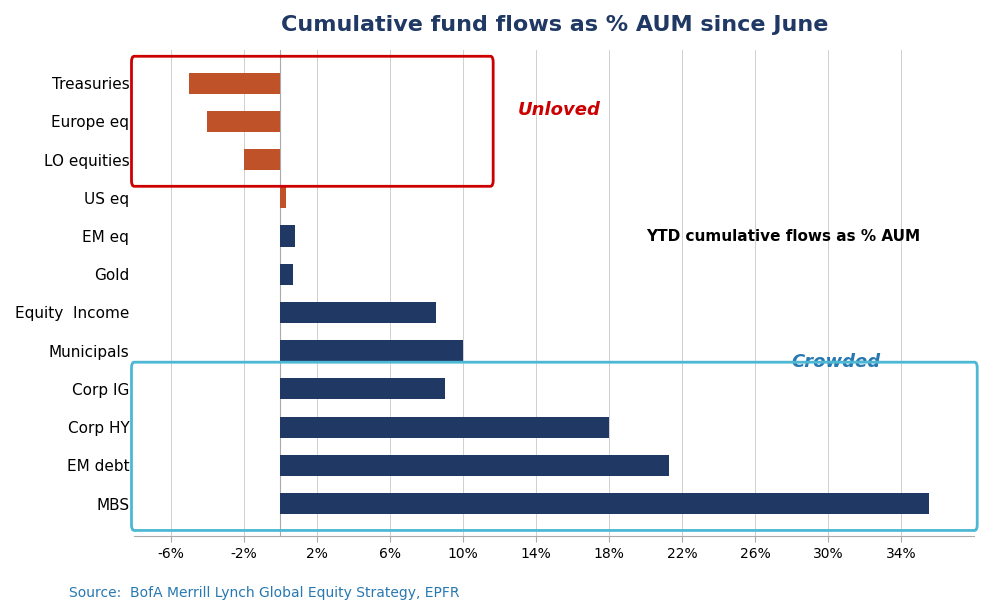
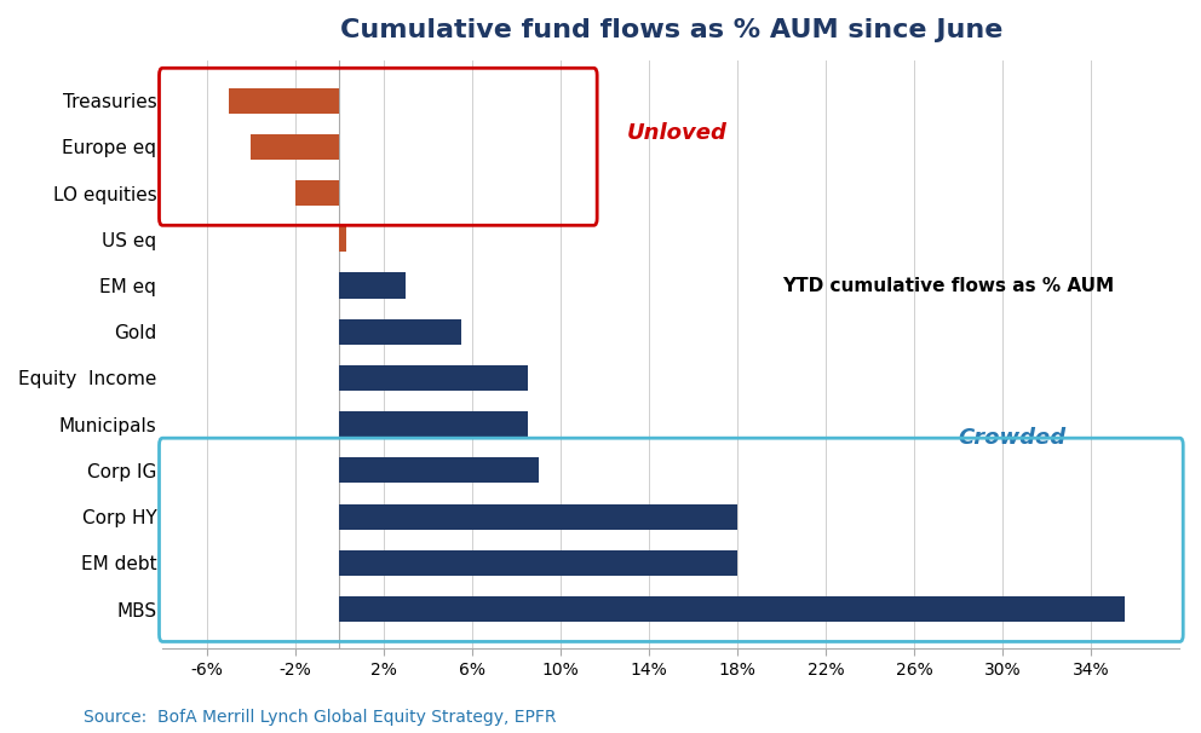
EM eq: 0.8% -> 3.0%
Gold: 0.7% -> 5.5%
Municipals: 10.0% -> 8.5%
EM debt: 21.3% -> 18.0%
